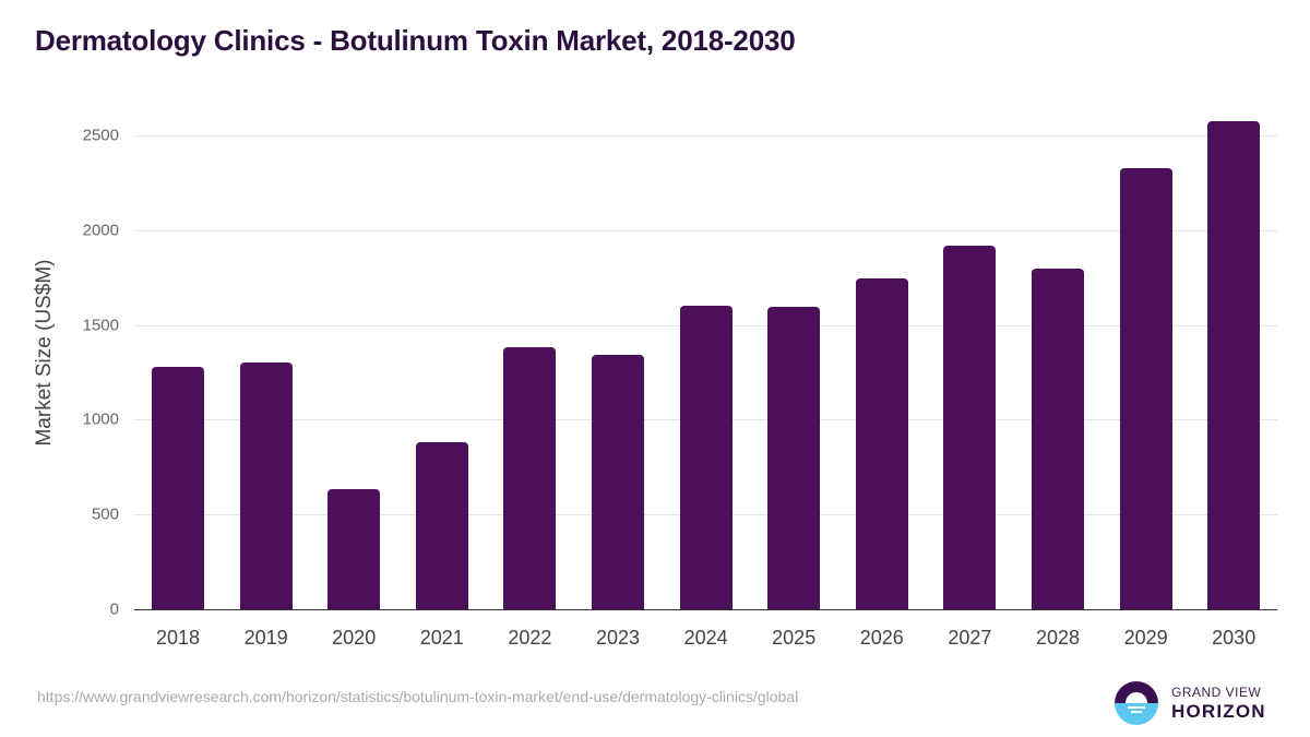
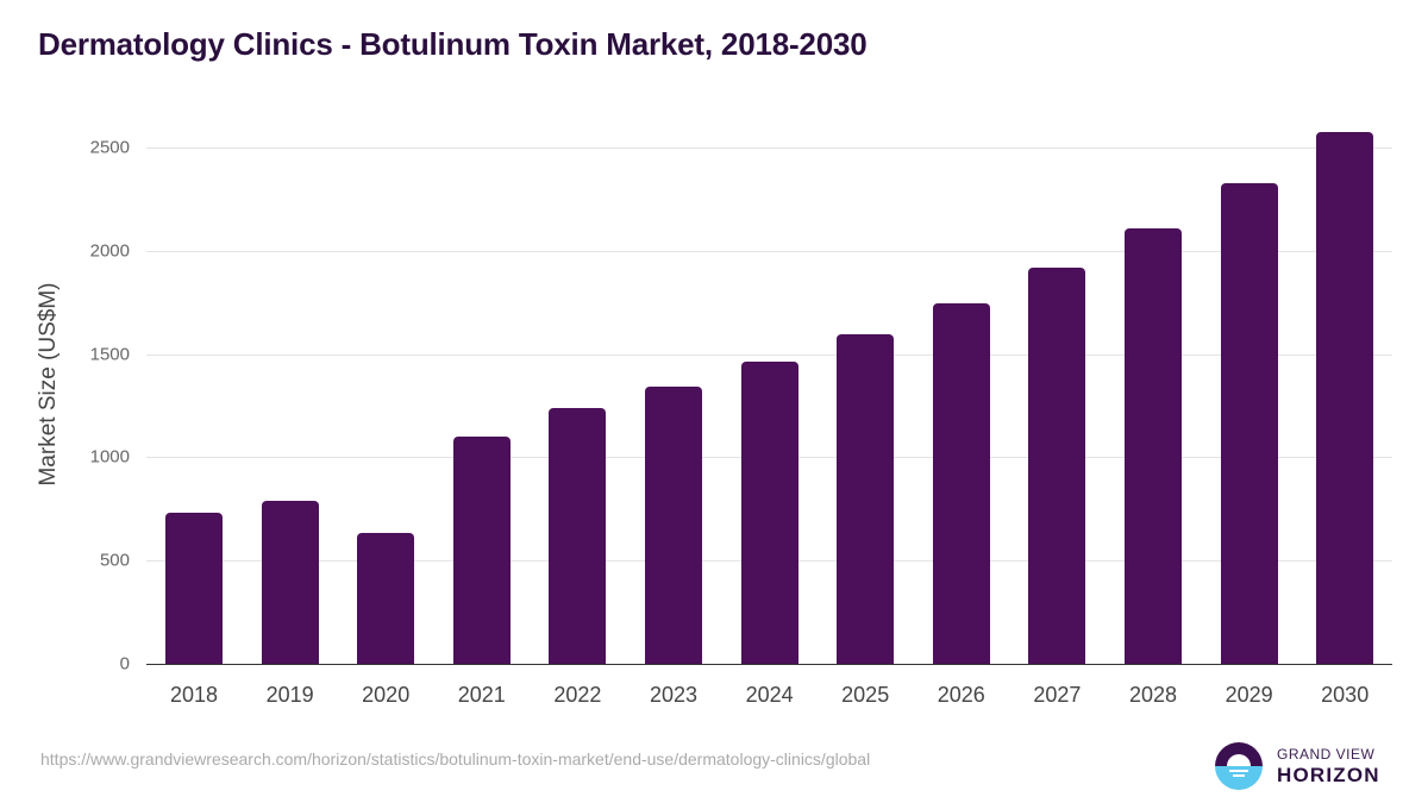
2018: 1280 -> 730
2019: 1300 -> 790
2021: 880 -> 1100
2022: 1380 -> 1240
2024: 1600 -> 1460
2028: 1800 -> 2110
